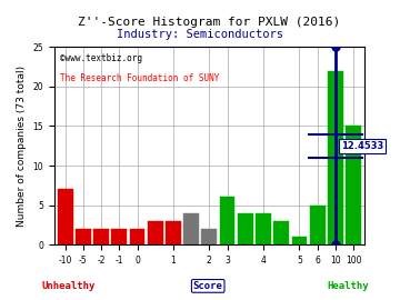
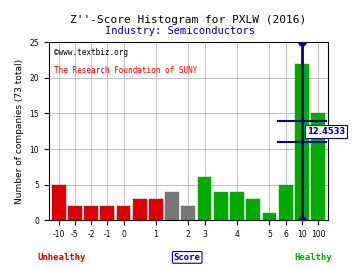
-10: 7 -> 5
